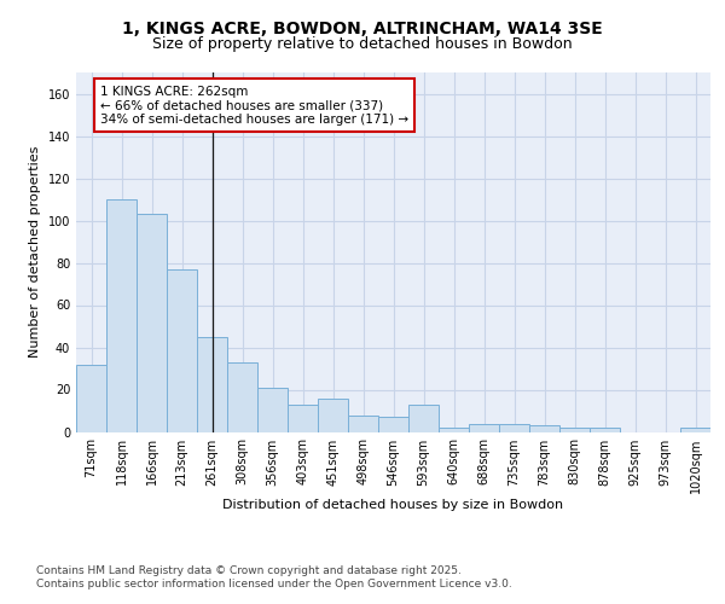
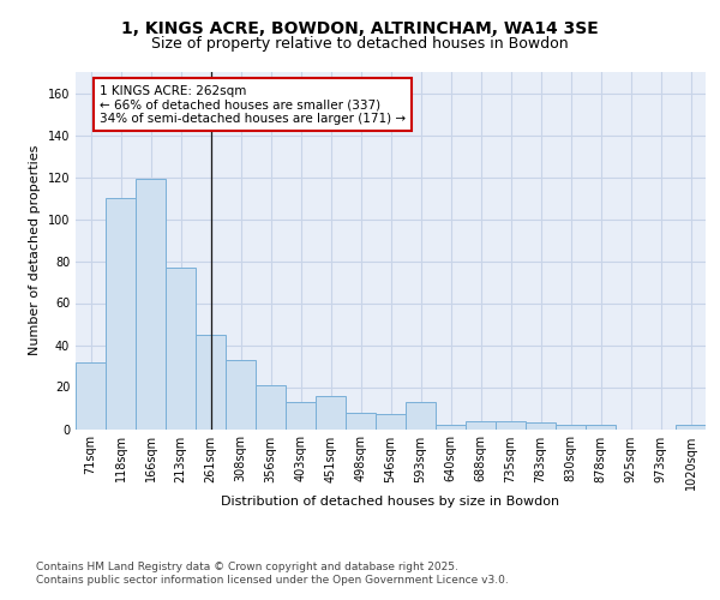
166sqm: 103 -> 119
